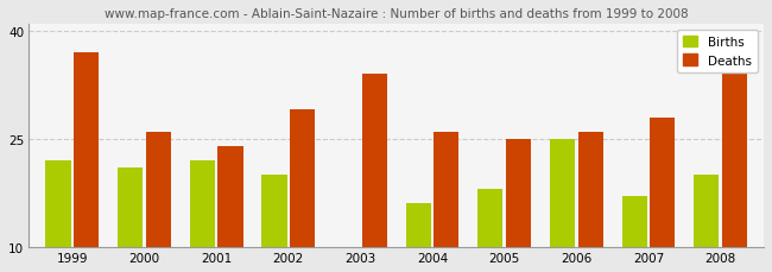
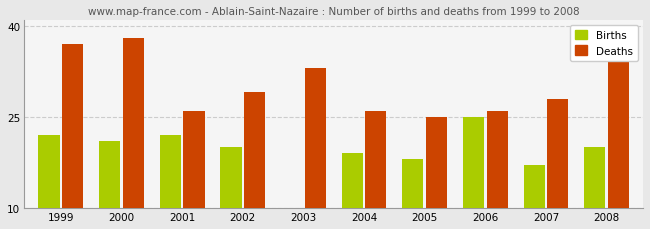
Deaths/2000: 26 -> 38
Deaths/2001: 24 -> 26
Deaths/2003: 34 -> 33
Births/2004: 16 -> 19
